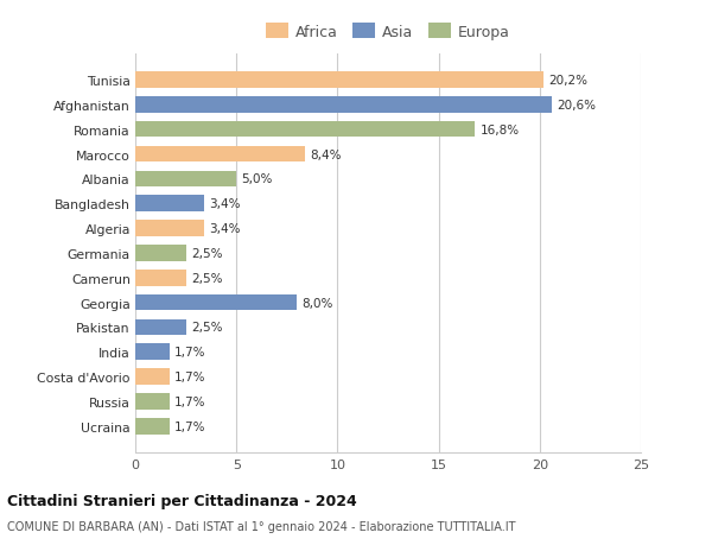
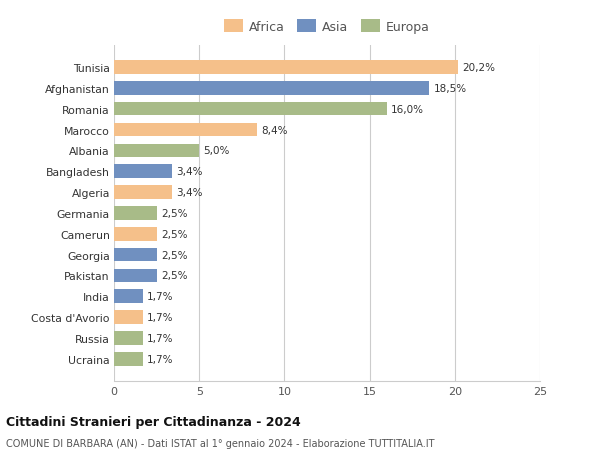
Afghanistan: 20,6% -> 18,5%
Romania: 16,8% -> 16,0%
Georgia: 8,0% -> 2,5%
